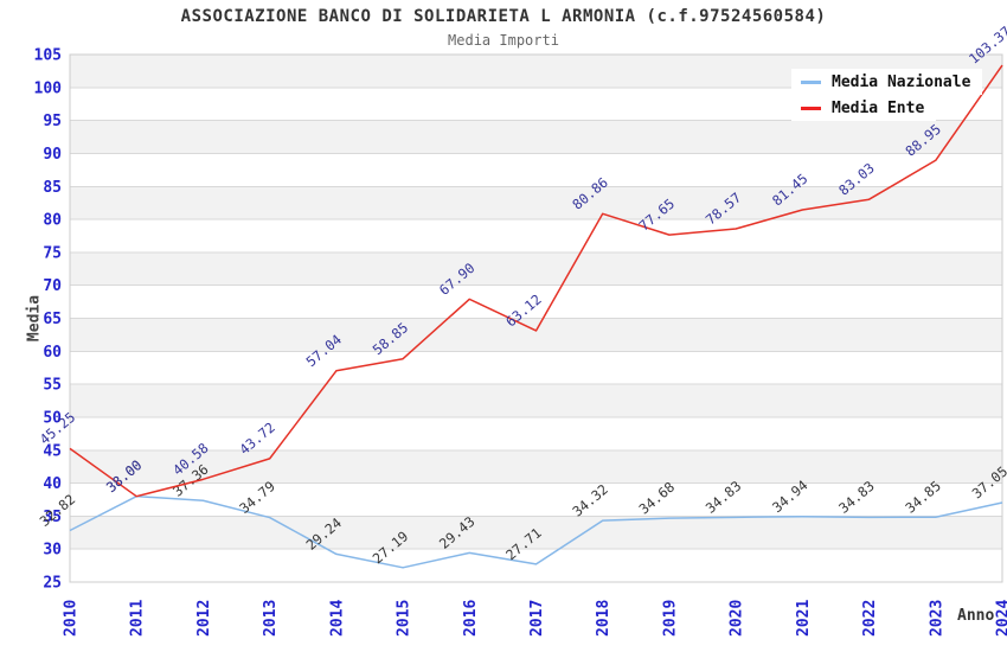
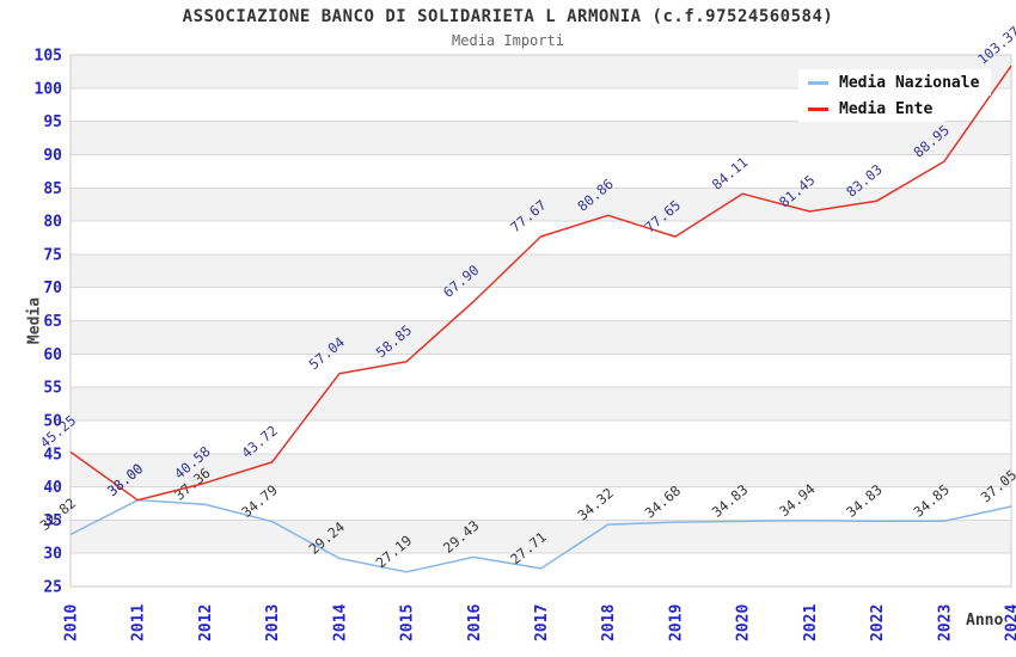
Media Ente/2017: 63.12 -> 77.67
Media Ente/2020: 78.57 -> 84.11
